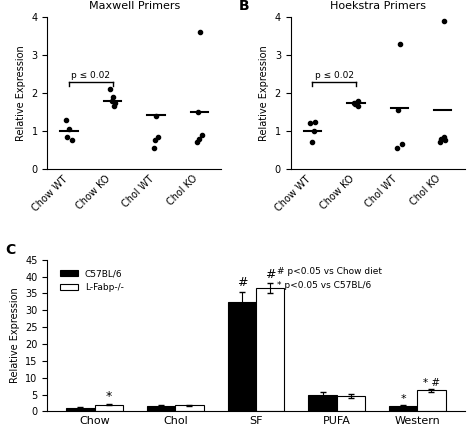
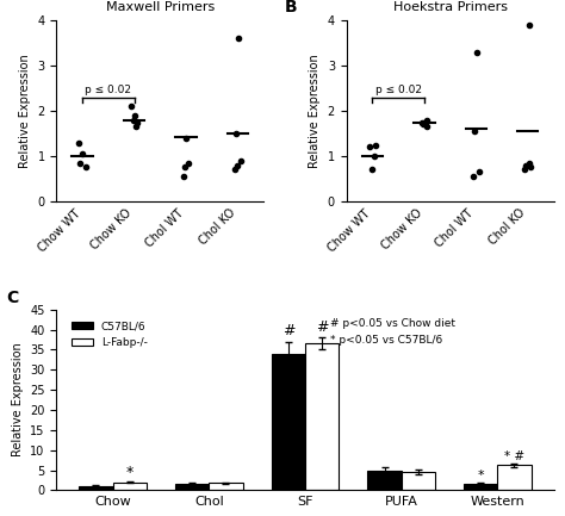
C57BL/6/SF: 32.5 -> 34.0
